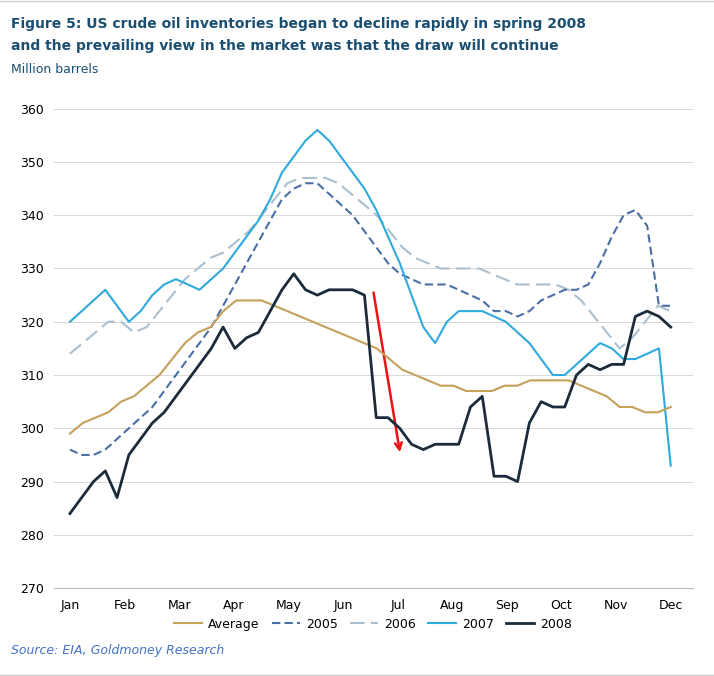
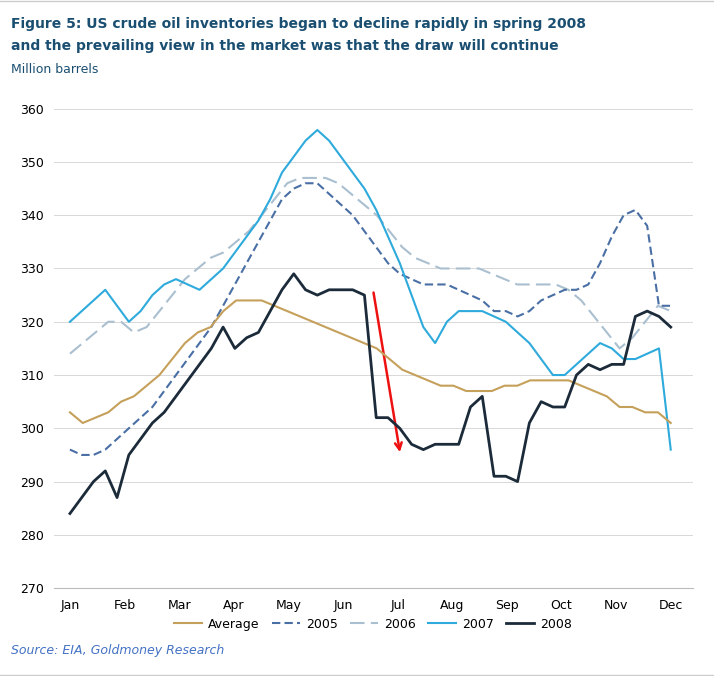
Average/Jan: 299 -> 303
Average/Dec: 304 -> 301
2007/Dec: 293 -> 296
